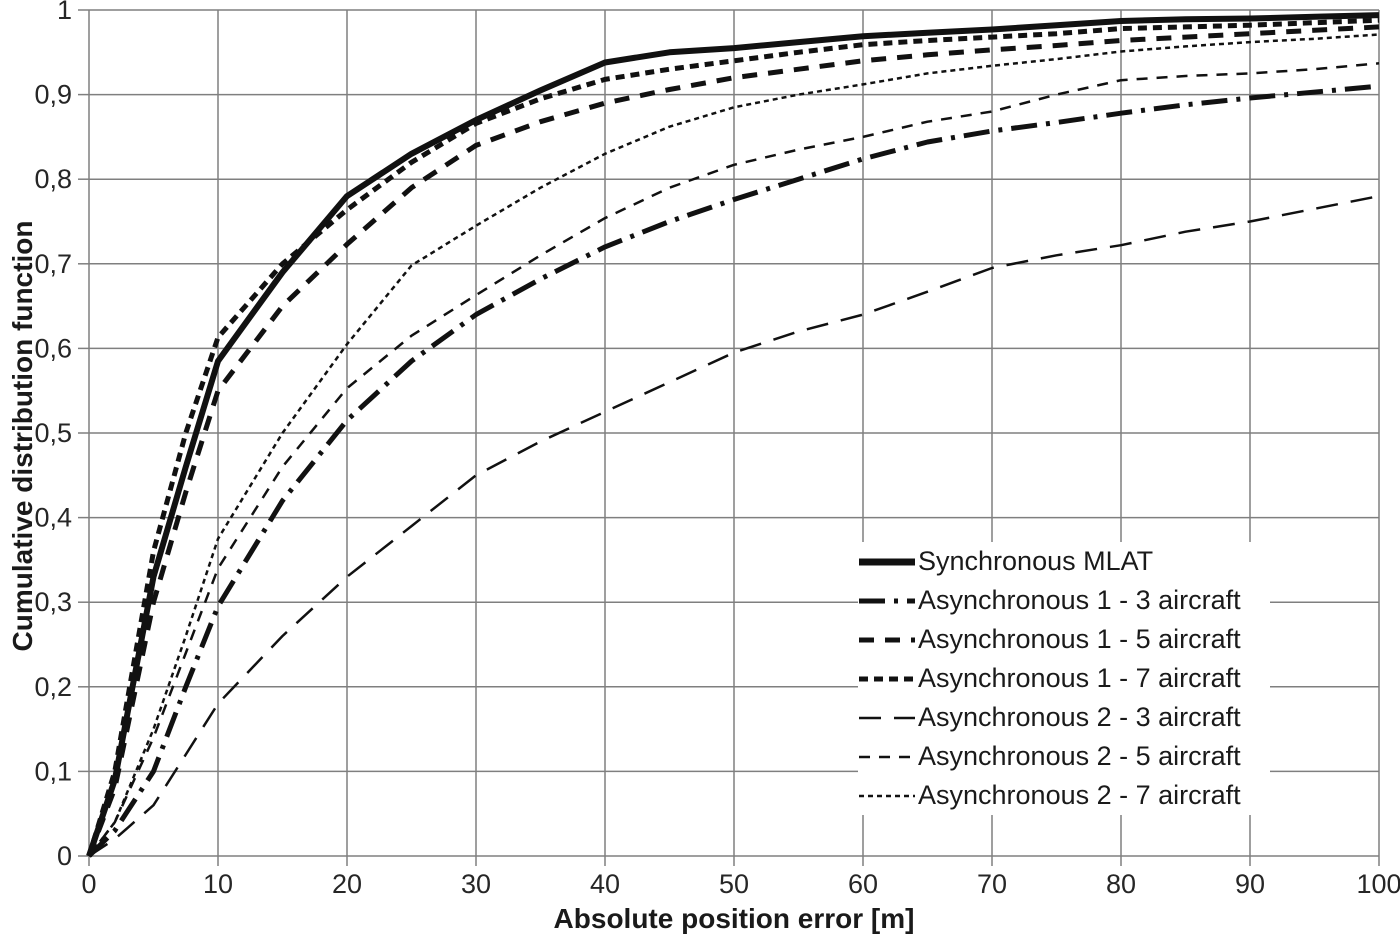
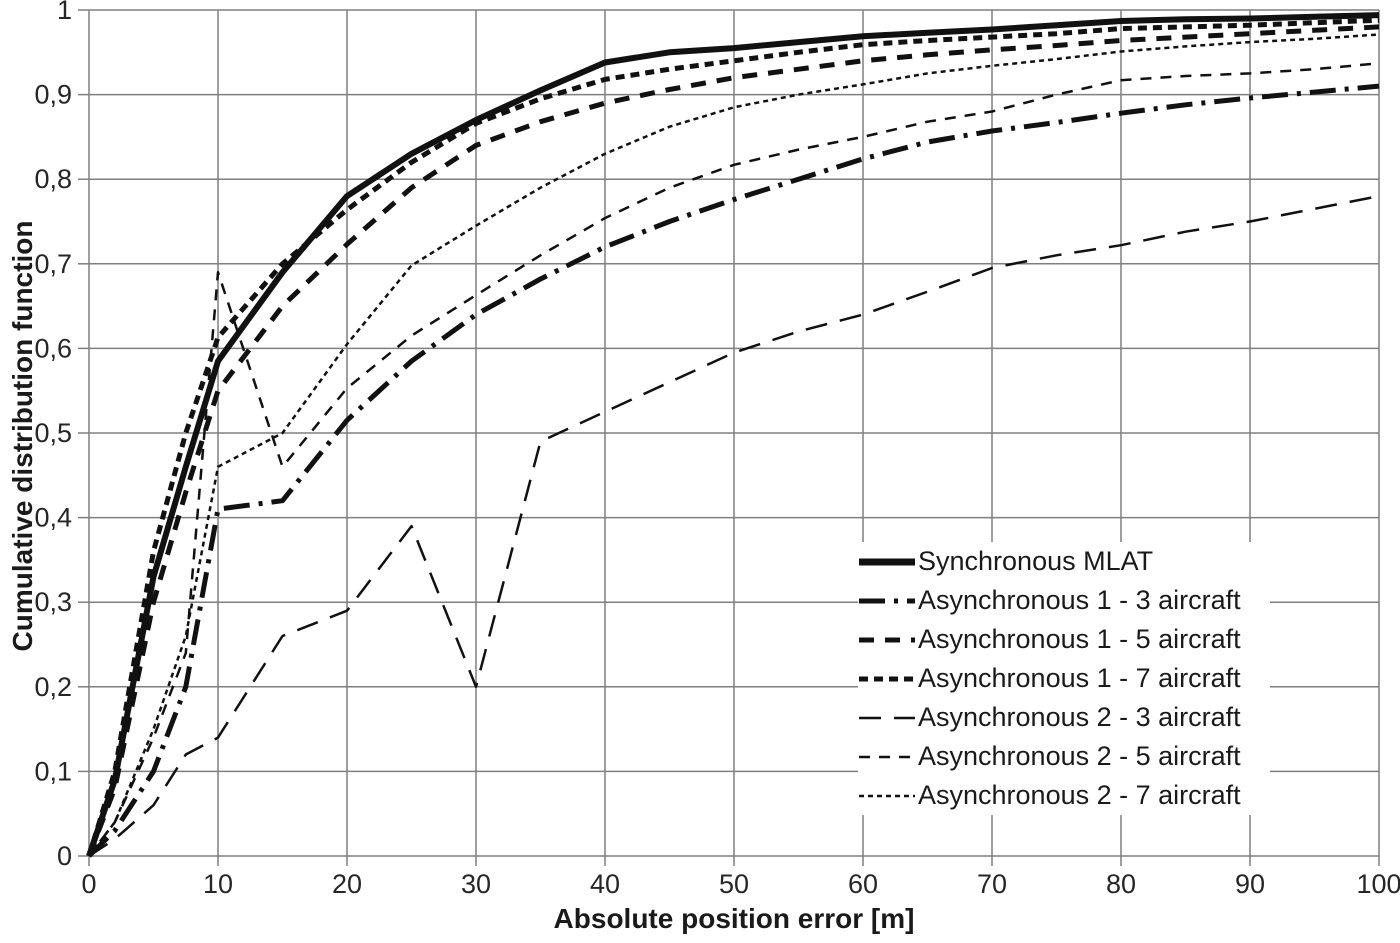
Asynchronous 1 - 3 aircraft/10: 0,29 -> 0,41
Asynchronous 2 - 3 aircraft/10: 0,18 -> 0,14
Asynchronous 2 - 5 aircraft/10: 0,34 -> 0,69
Asynchronous 2 - 7 aircraft/10: 0,38 -> 0,46
Asynchronous 2 - 3 aircraft/20: 0,33 -> 0,29
Asynchronous 2 - 3 aircraft/30: 0,45 -> 0,20
